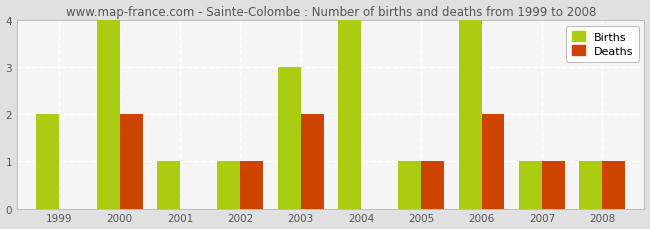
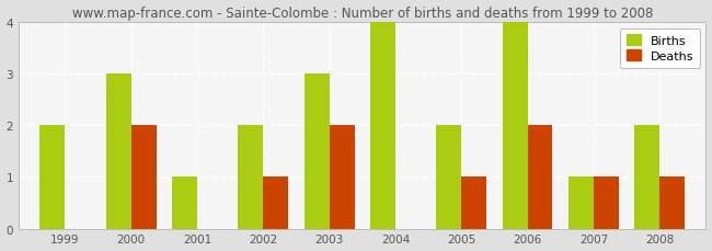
Births/2000: 4 -> 3
Births/2002: 1 -> 2
Births/2005: 1 -> 2
Births/2008: 1 -> 2
